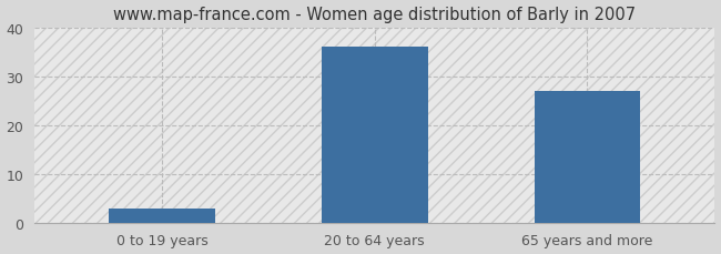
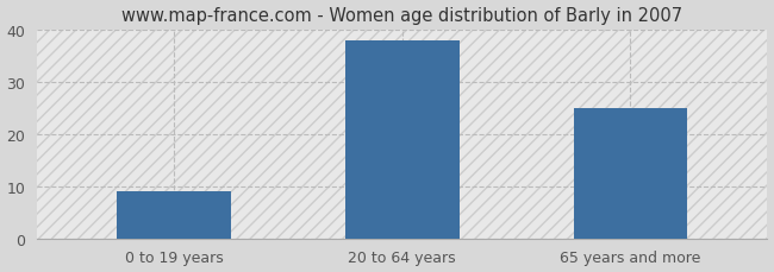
0 to 19 years: 3 -> 9
20 to 64 years: 36 -> 38
65 years and more: 27 -> 25
